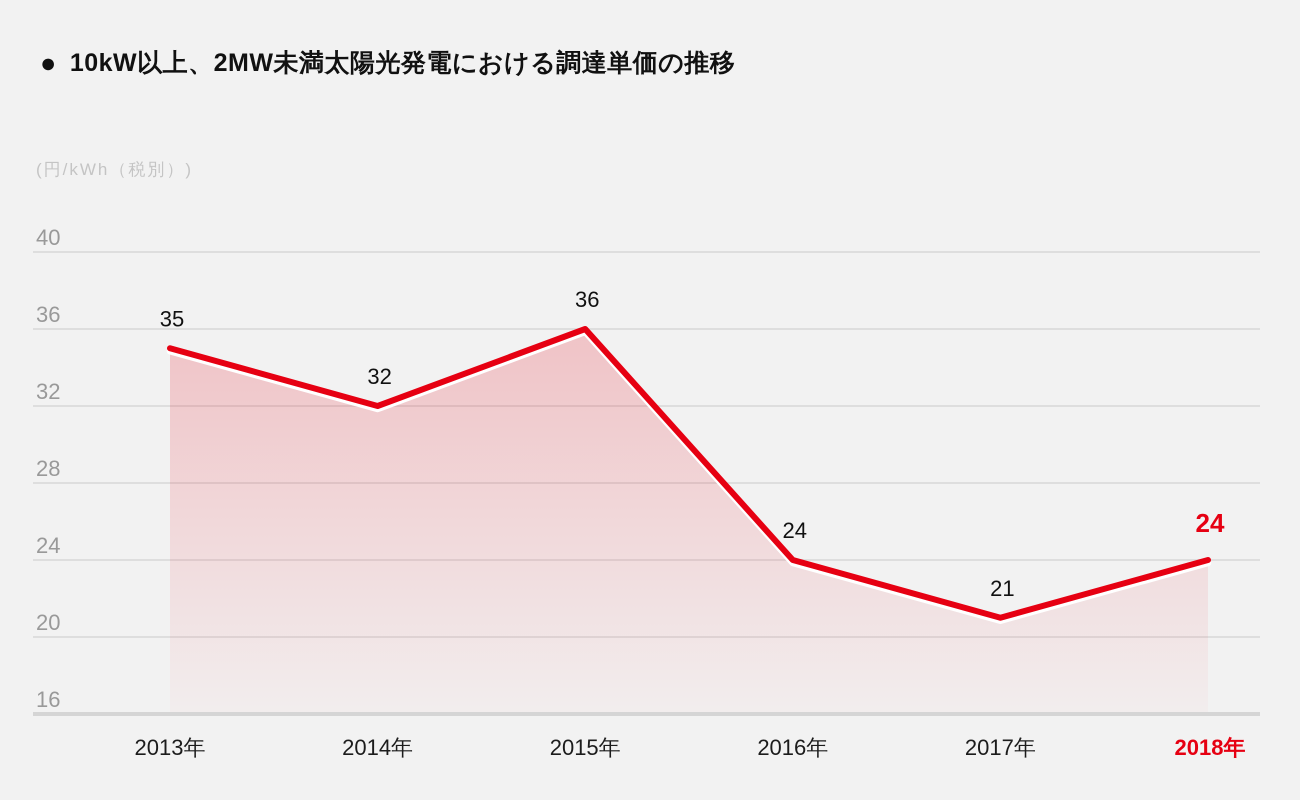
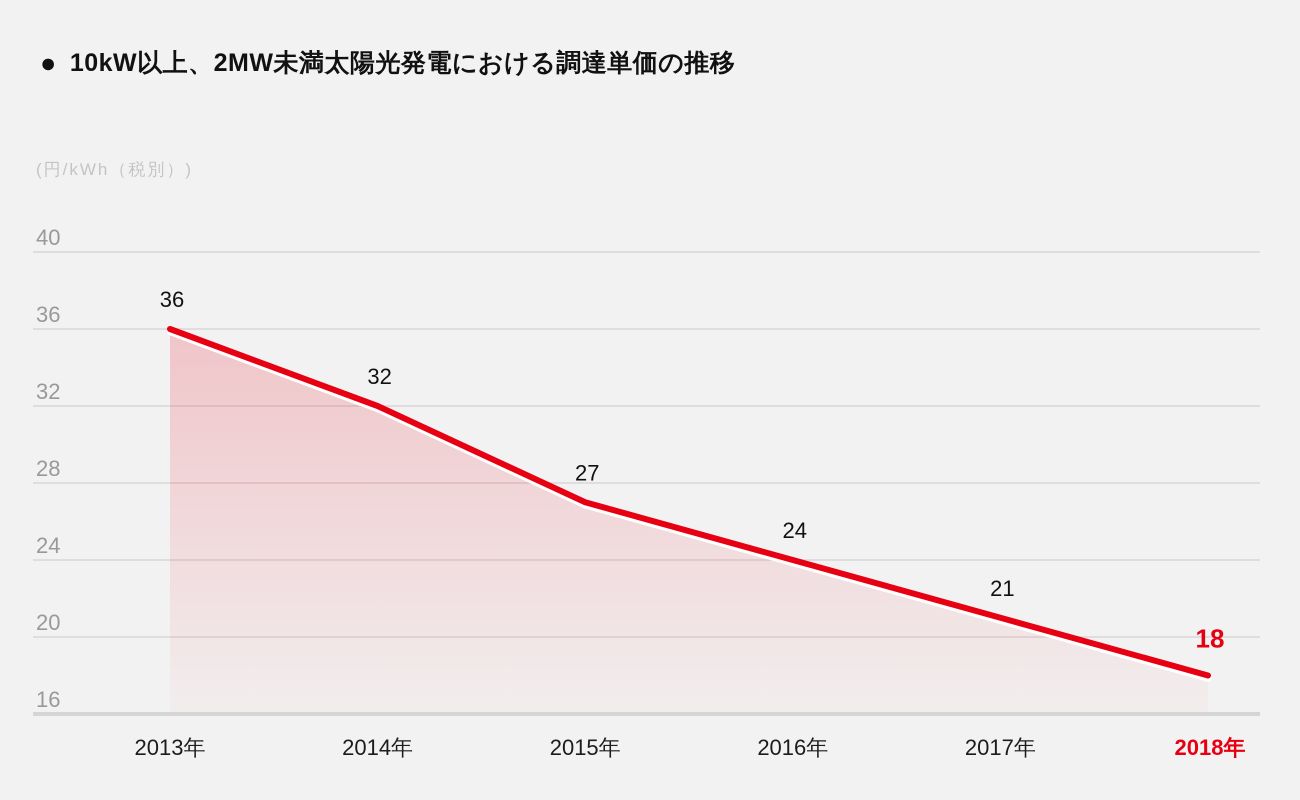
2013年: 35 -> 36
2015年: 36 -> 27
2018年: 24 -> 18
